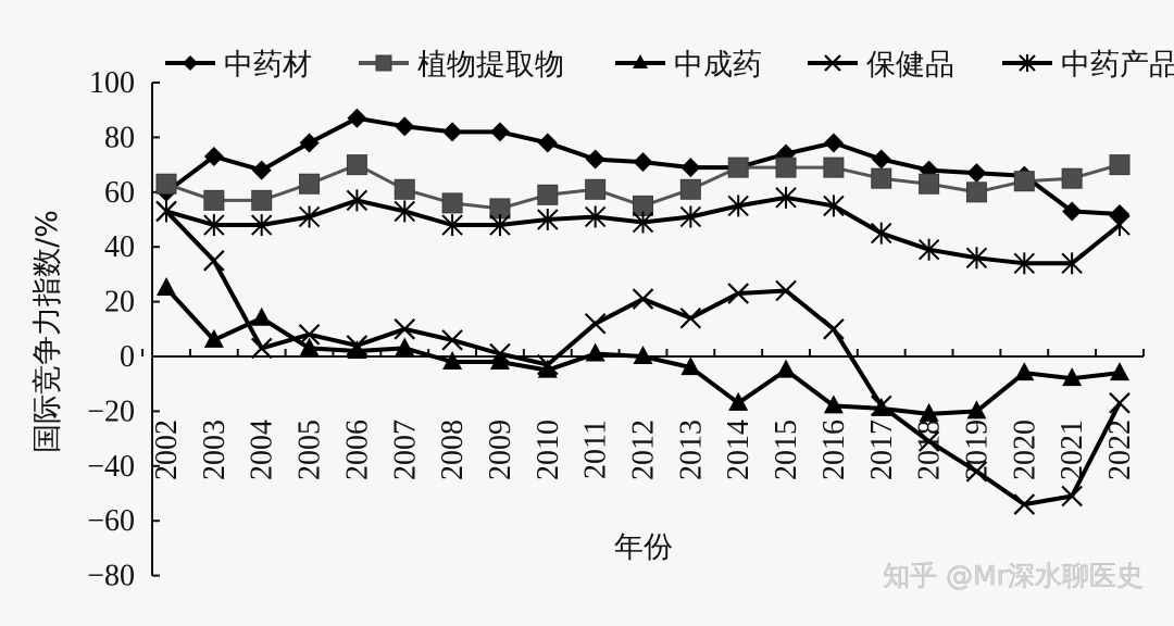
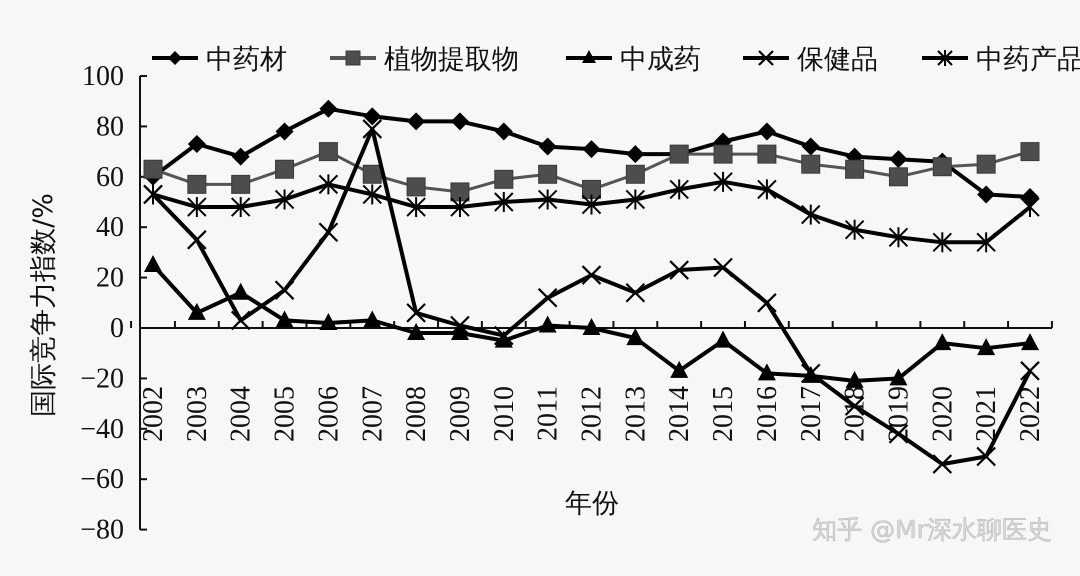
保健品/2005: 8 -> 15
保健品/2006: 4 -> 38
保健品/2007: 10 -> 79
